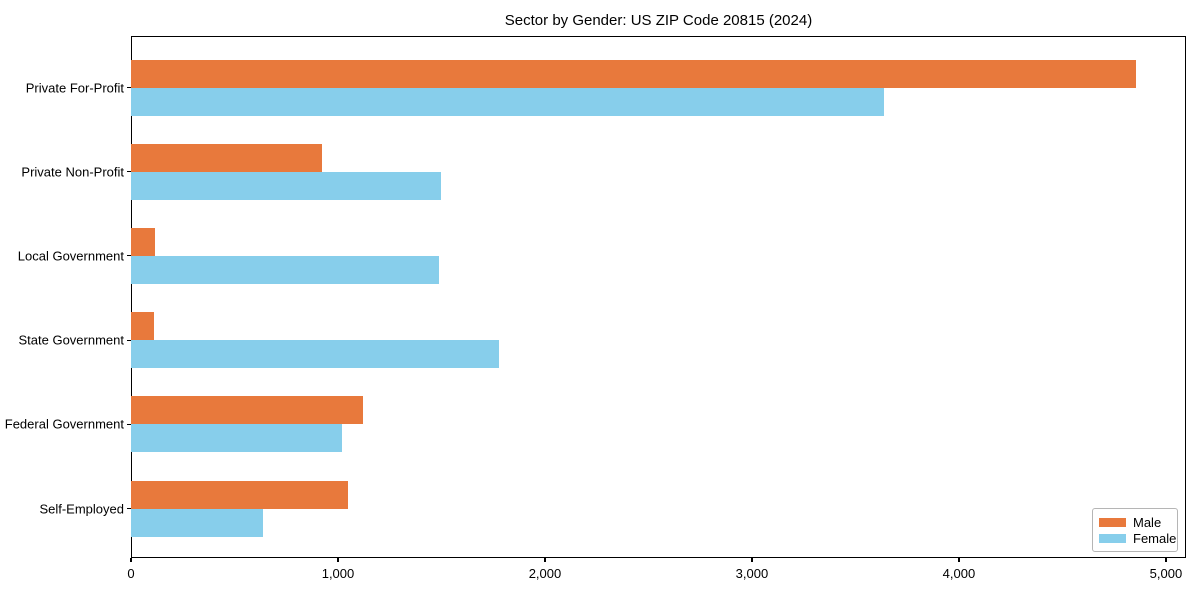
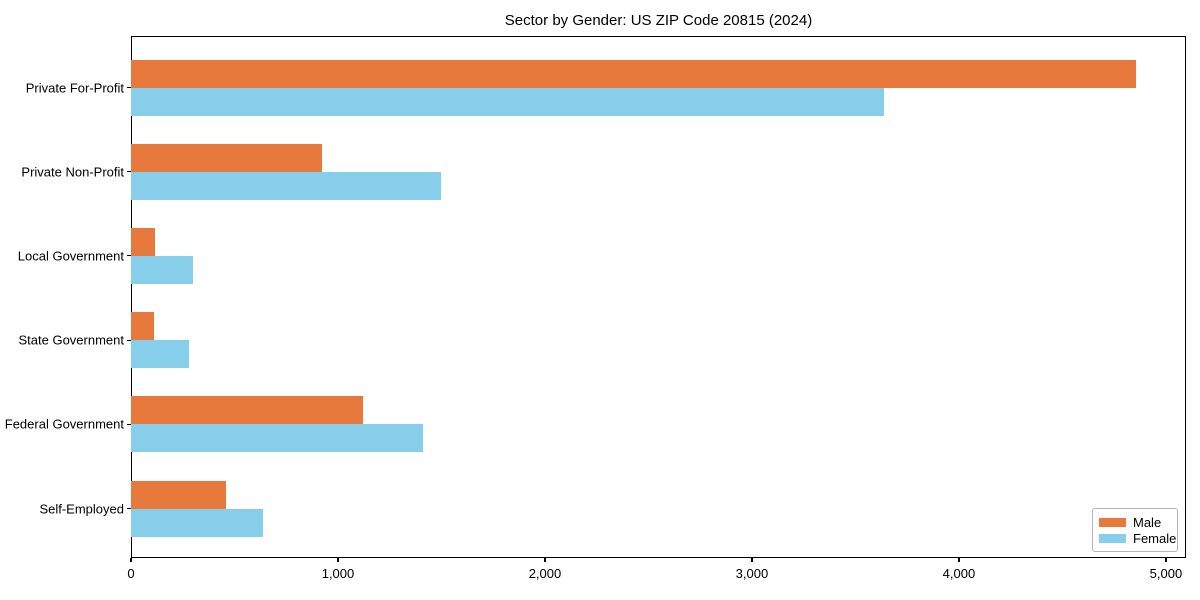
Female/Local Government: 1490 -> 300
Female/State Government: 1780 -> 280
Female/Federal Government: 1020 -> 1410
Male/Self-Employed: 1050 -> 460
